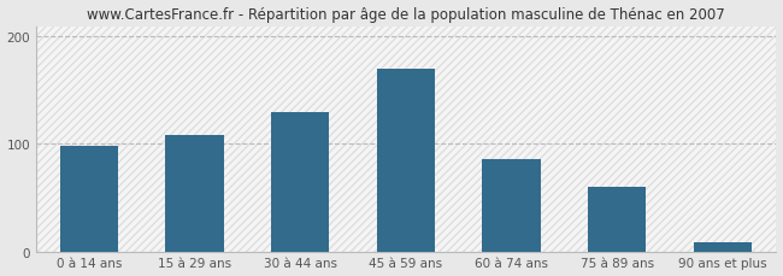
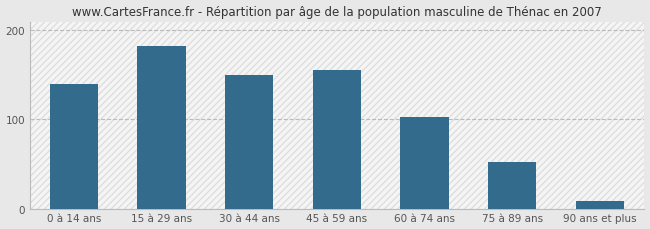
0 à 14 ans: 98 -> 140
15 à 29 ans: 108 -> 182
30 à 44 ans: 130 -> 150
45 à 59 ans: 170 -> 155
60 à 74 ans: 86 -> 103
75 à 89 ans: 60 -> 52
